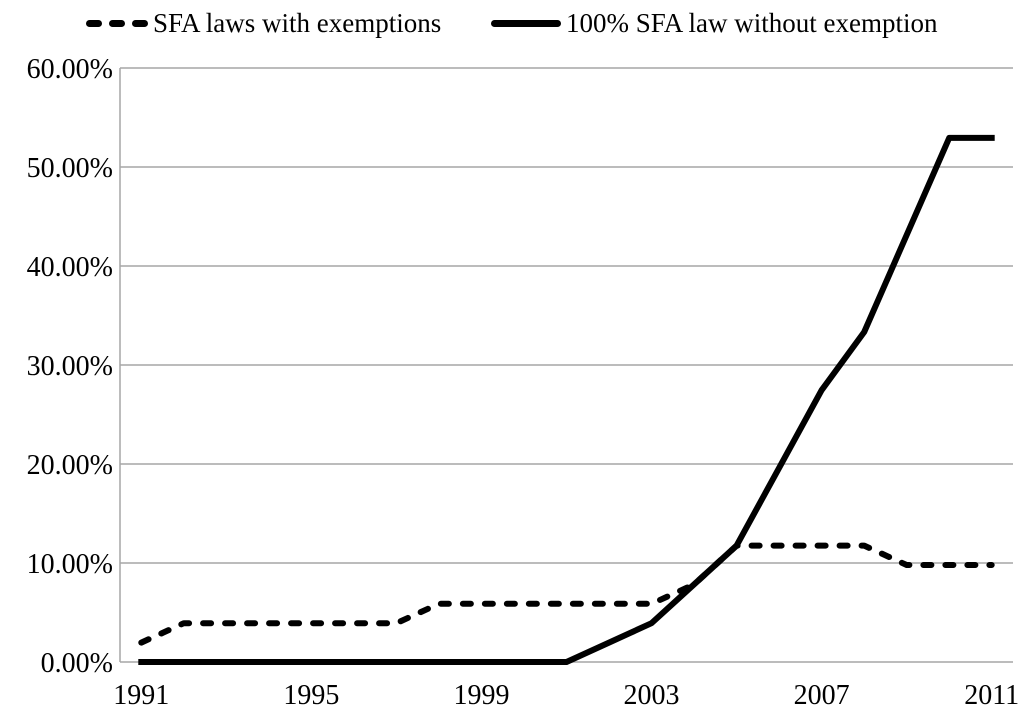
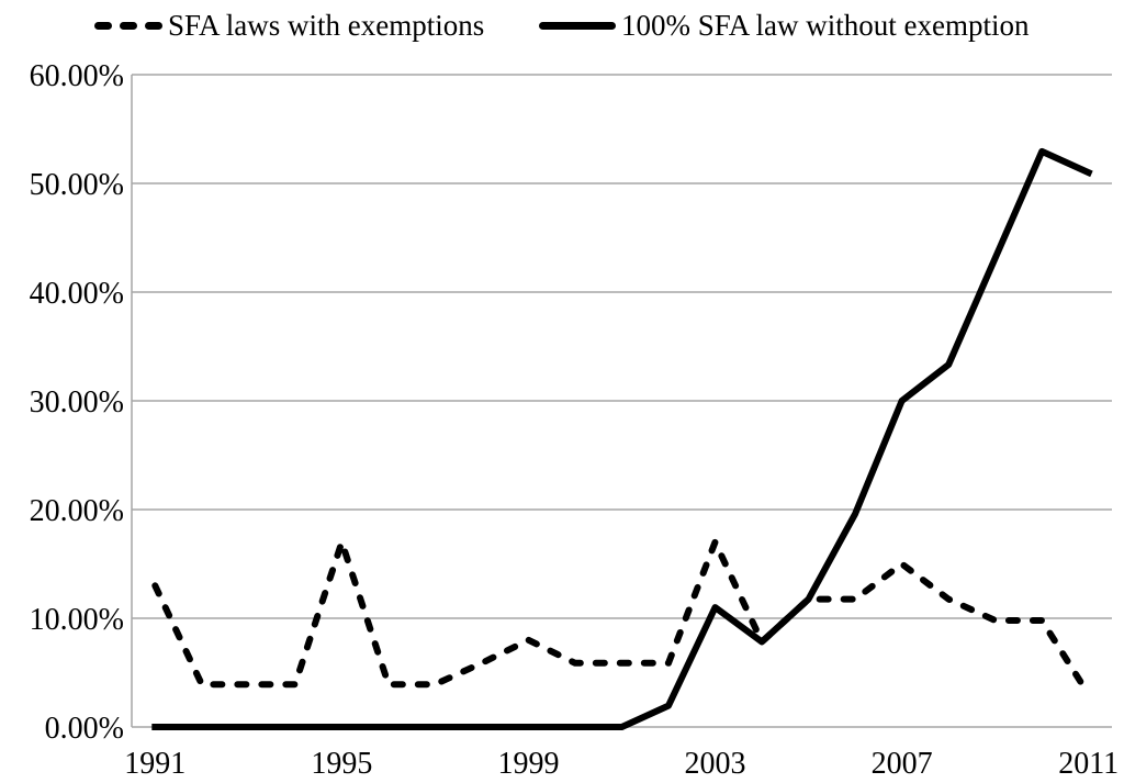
SFA laws with exemptions/1991: 2% -> 13%
SFA laws with exemptions/1995: 4% -> 17%
SFA laws with exemptions/1999: 6% -> 8%
SFA laws with exemptions/2003: 6% -> 17%
100% SFA law without exemption/2003: 4% -> 11%
SFA laws with exemptions/2007: 12% -> 15%
100% SFA law without exemption/2007: 27% -> 30%
SFA laws with exemptions/2011: 10% -> 3%
100% SFA law without exemption/2011: 53% -> 51%
